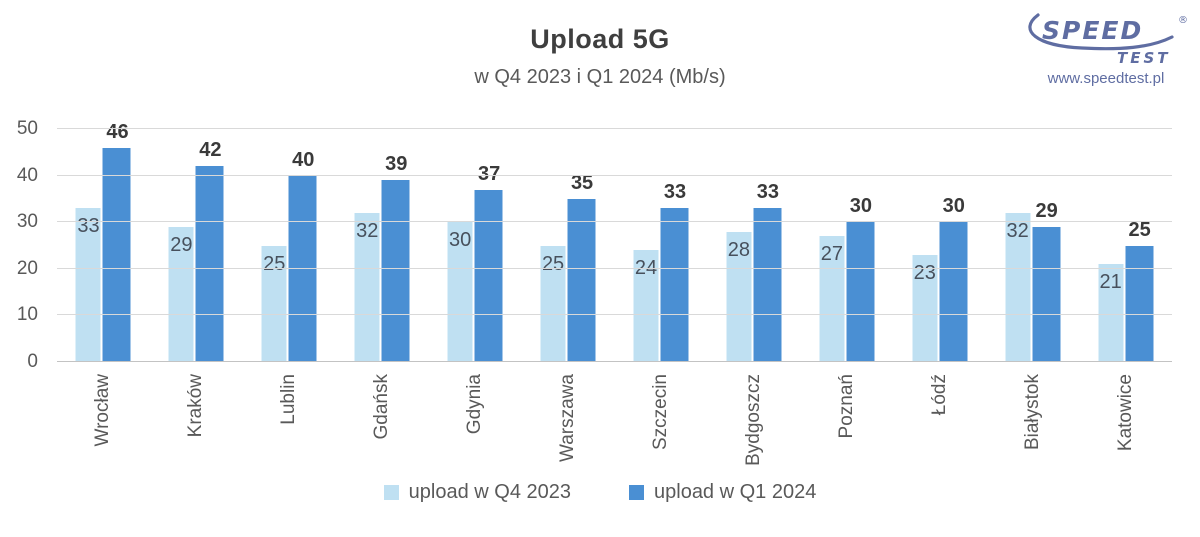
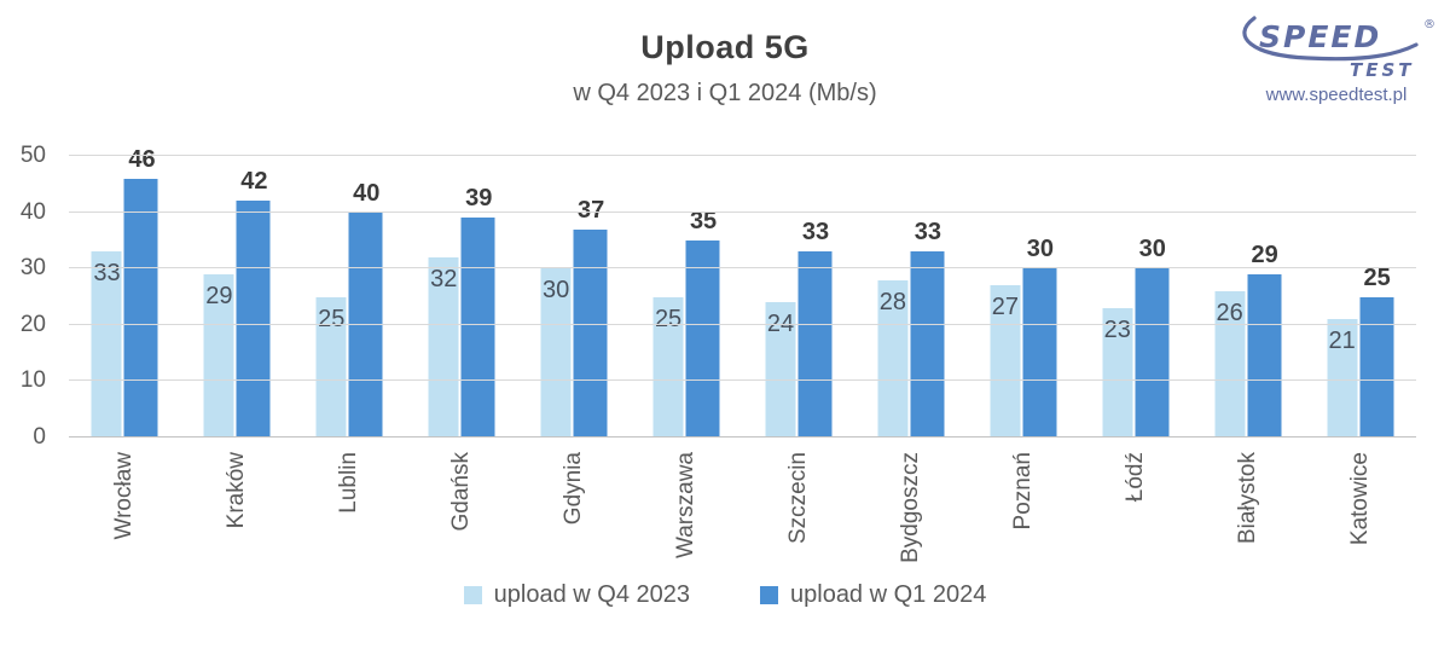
upload w Q4 2023/Białystok: 32 -> 26
